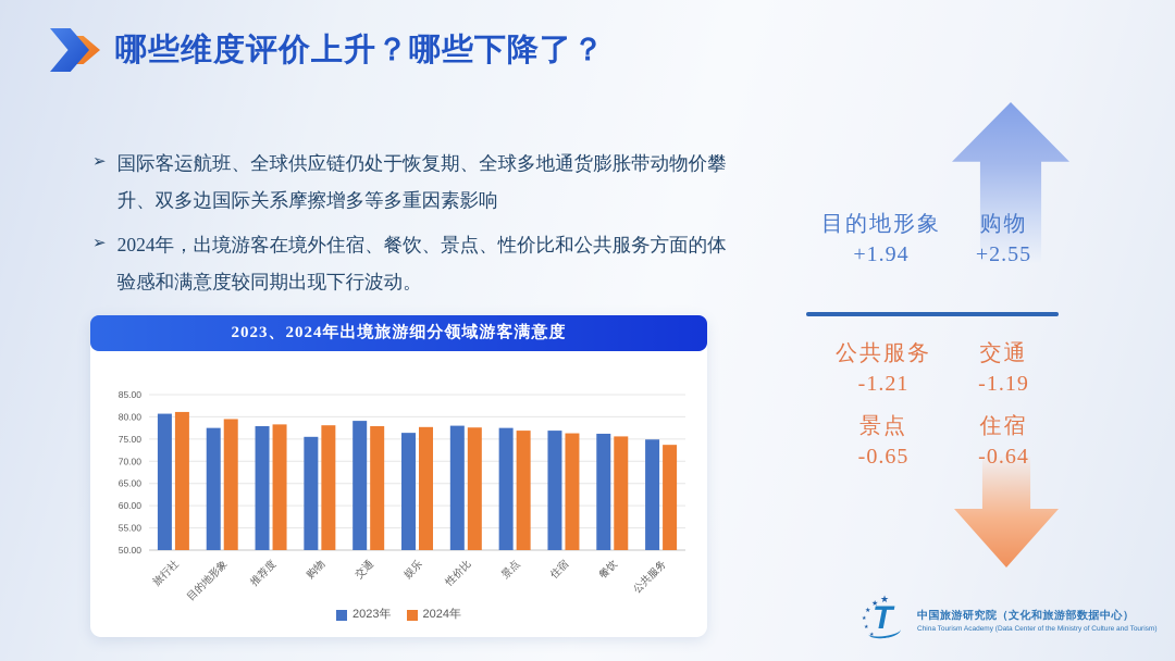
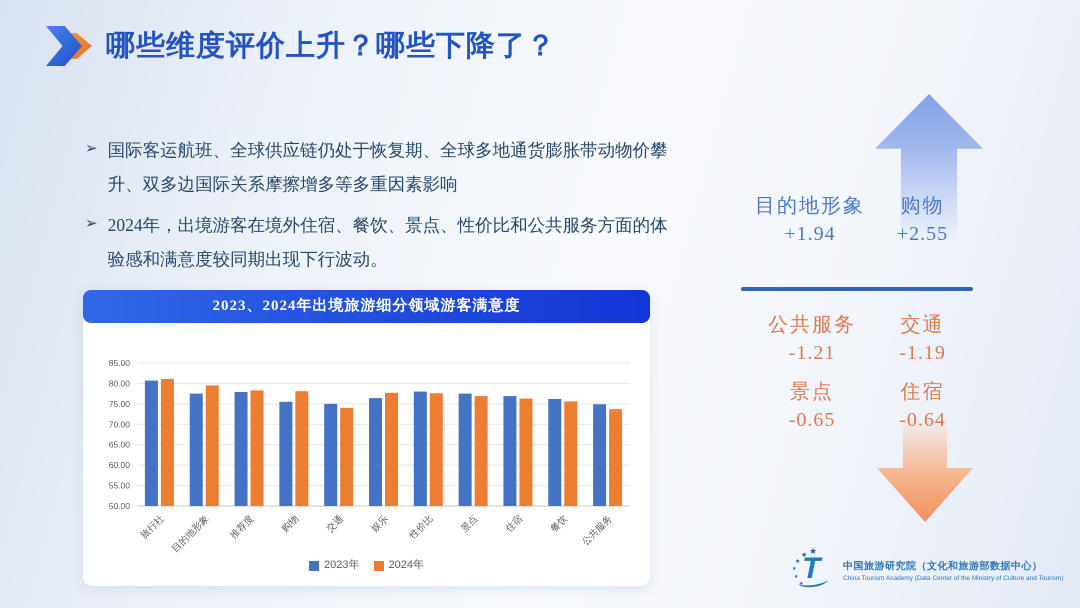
2023年/交通: 79 -> 75
2024年/交通: 78 -> 74
